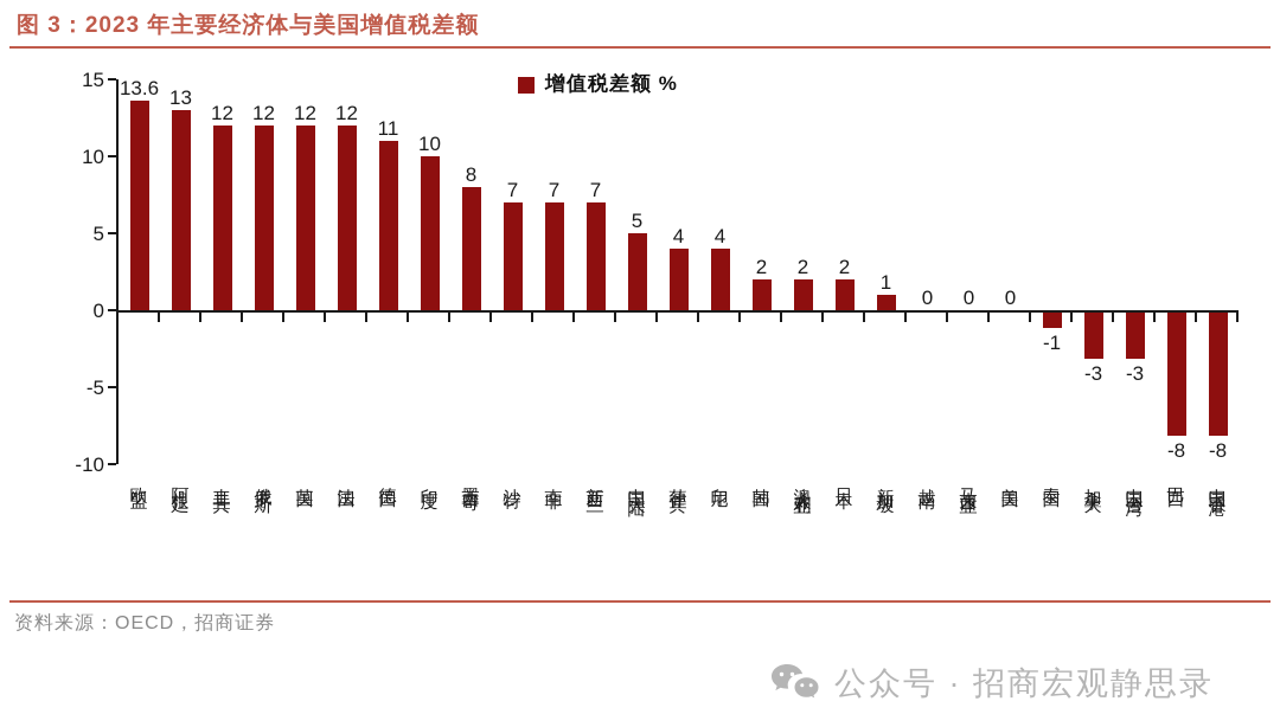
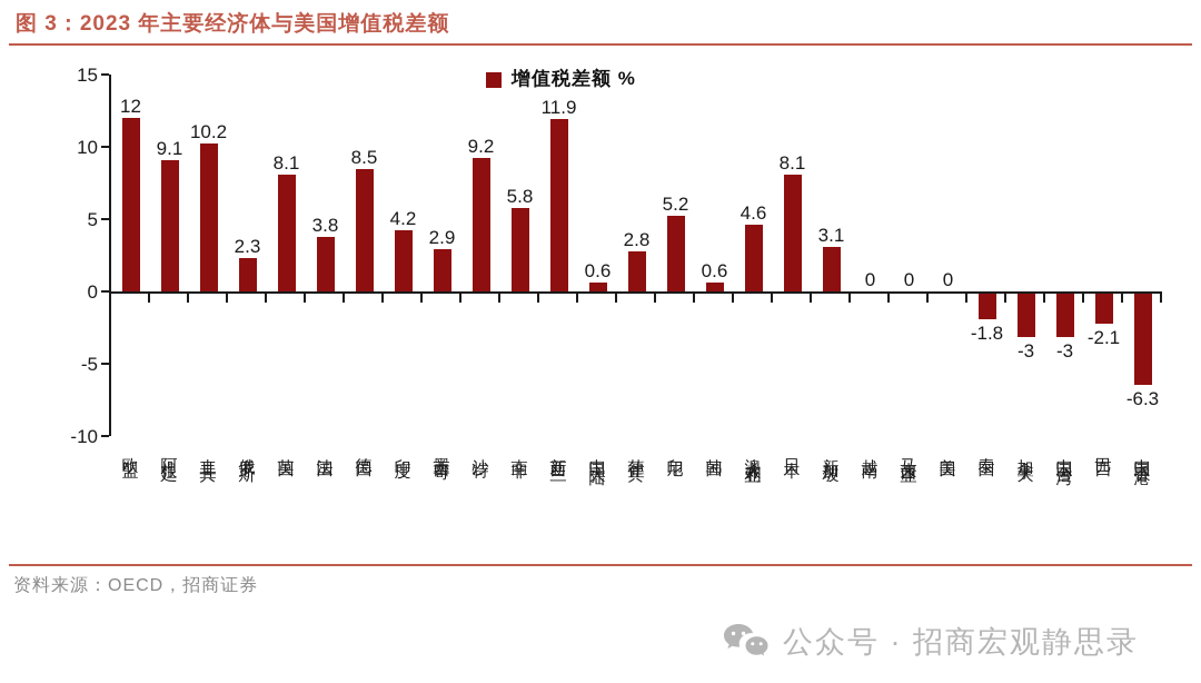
欧盟: 13.6 -> 12
阿根廷: 13 -> 9.1
土耳其: 12 -> 10.2
俄罗斯: 12 -> 2.3
英国: 12 -> 8.1
法国: 12 -> 3.8
德国: 11 -> 8.5
印度: 10 -> 4.2
墨西哥: 8 -> 2.9
沙特: 7 -> 9.2
南非: 7 -> 5.8
新西兰: 7 -> 11.9
中国大陆: 5 -> 0.6
菲律宾: 4 -> 2.8
印尼: 4 -> 5.2
韩国: 2 -> 0.6
澳大利亚: 2 -> 4.6
日本: 2 -> 8.1
新加坡: 1 -> 3.1
泰国: -1 -> -1.8
巴西: -8 -> -2.1
中国香港: -8 -> -6.3
